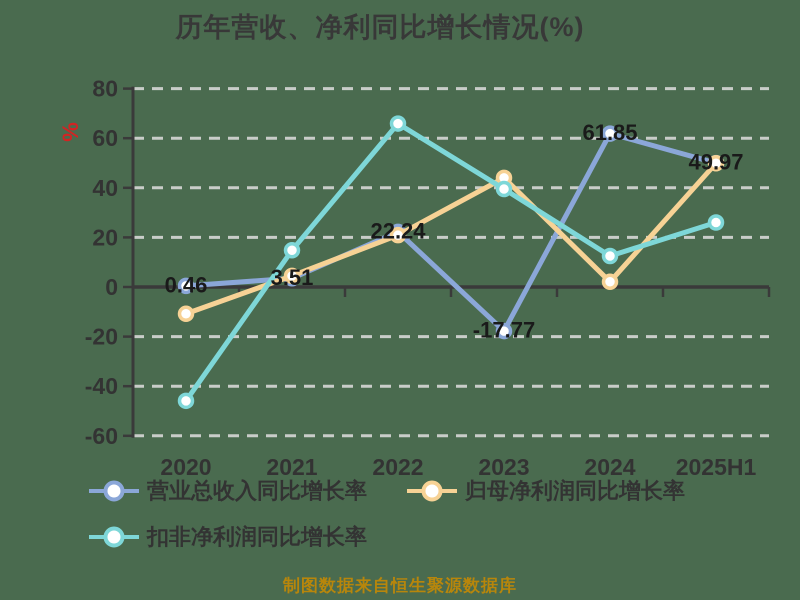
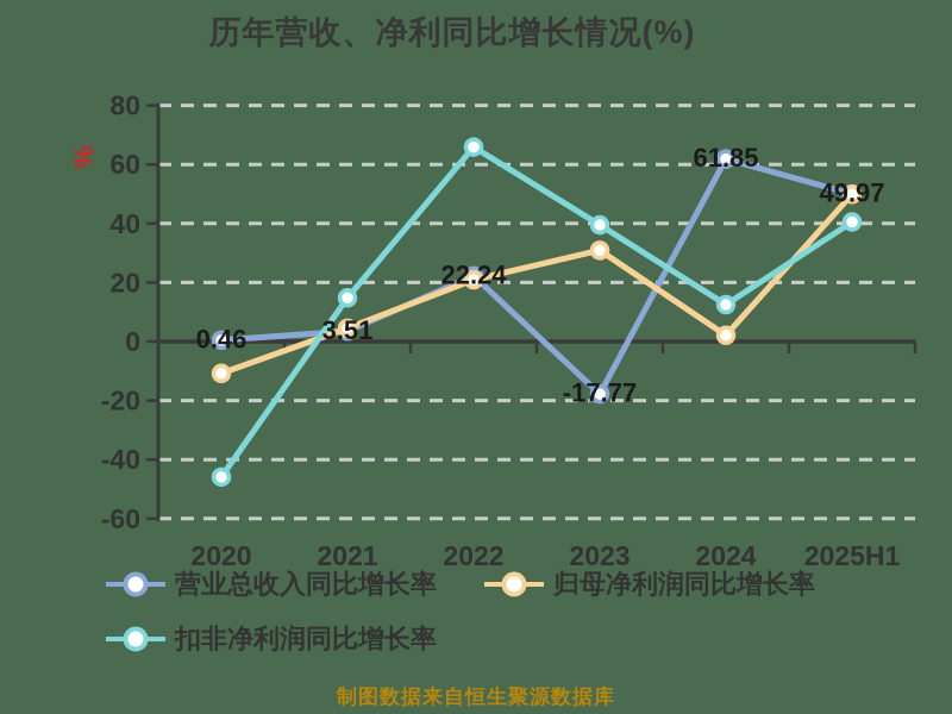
归母净利润同比增长率/2023: 44 -> 31
扣非净利润同比增长率/2025H1: 26 -> 40
